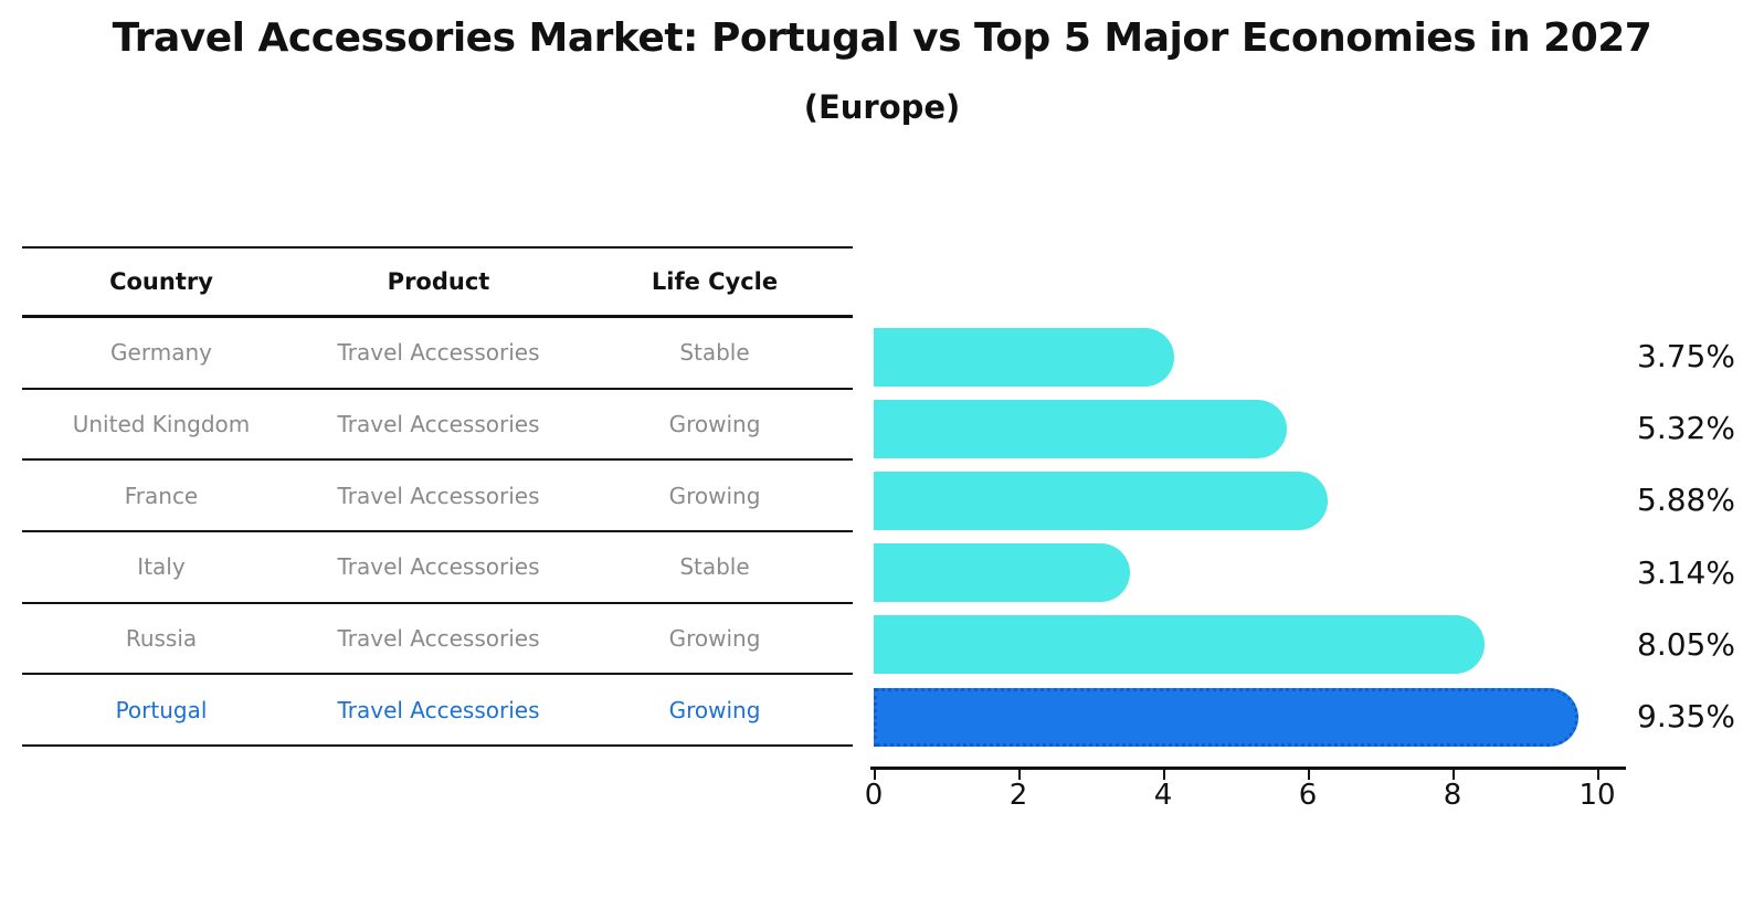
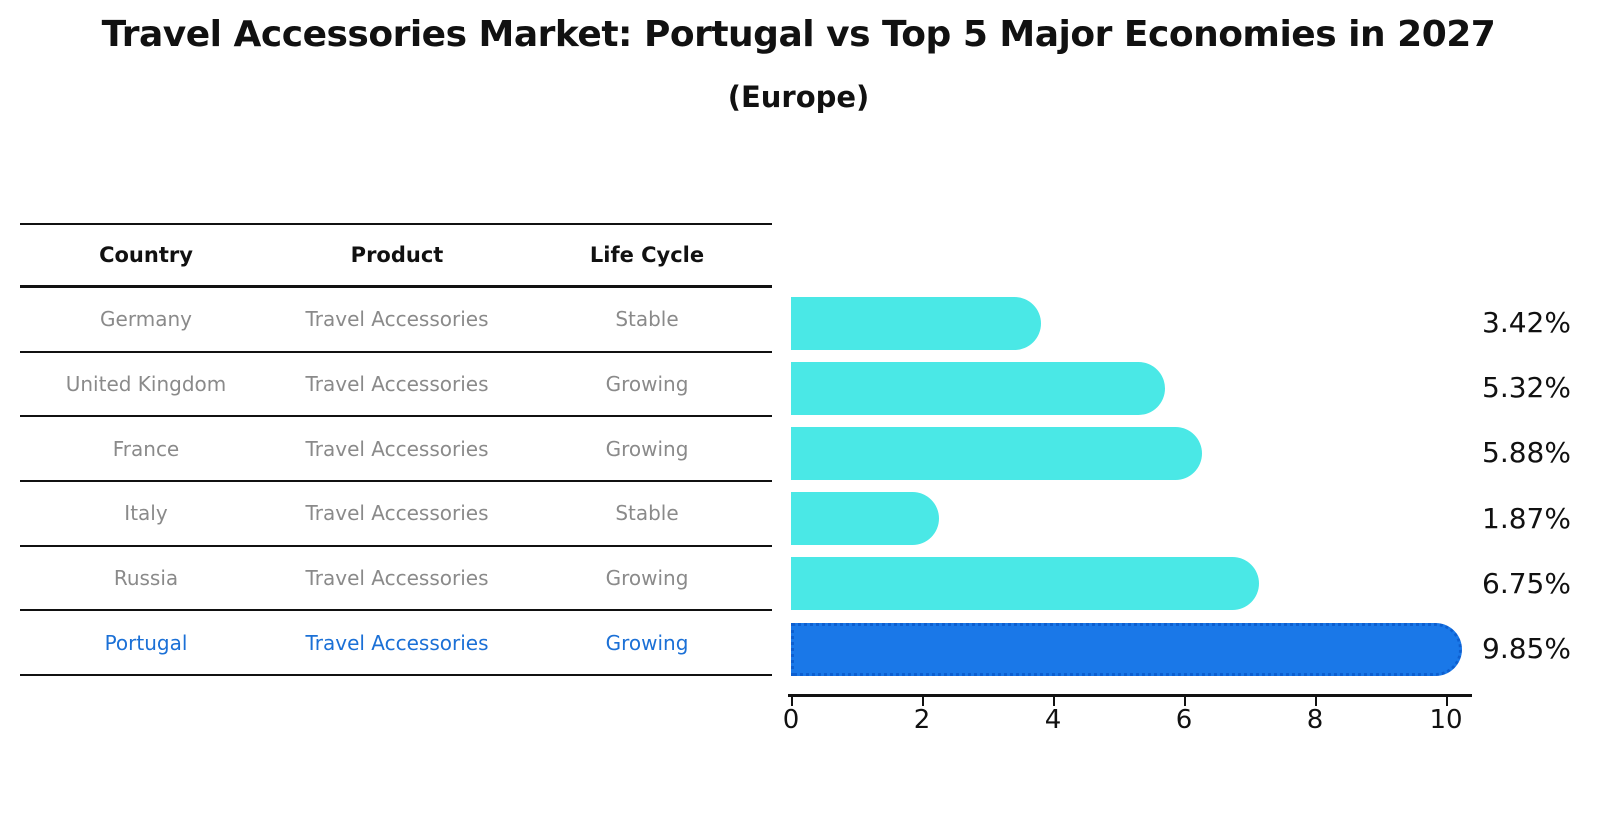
Germany: 3.75% -> 3.42%
Italy: 3.14% -> 1.87%
Russia: 8.05% -> 6.75%
Portugal: 9.35% -> 9.85%
